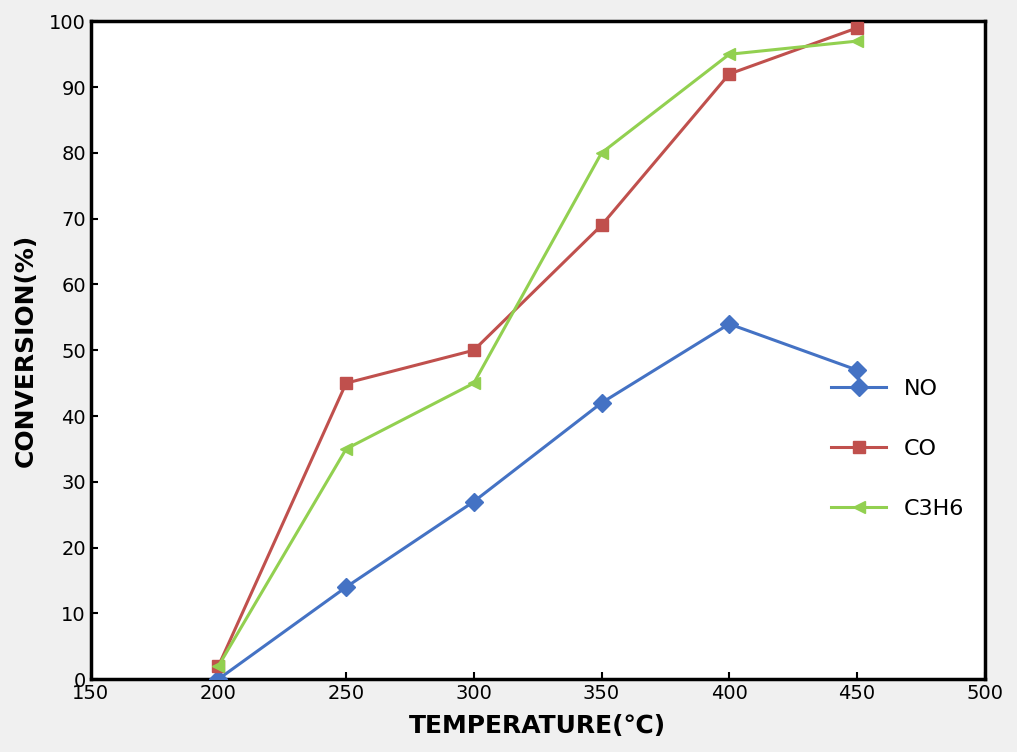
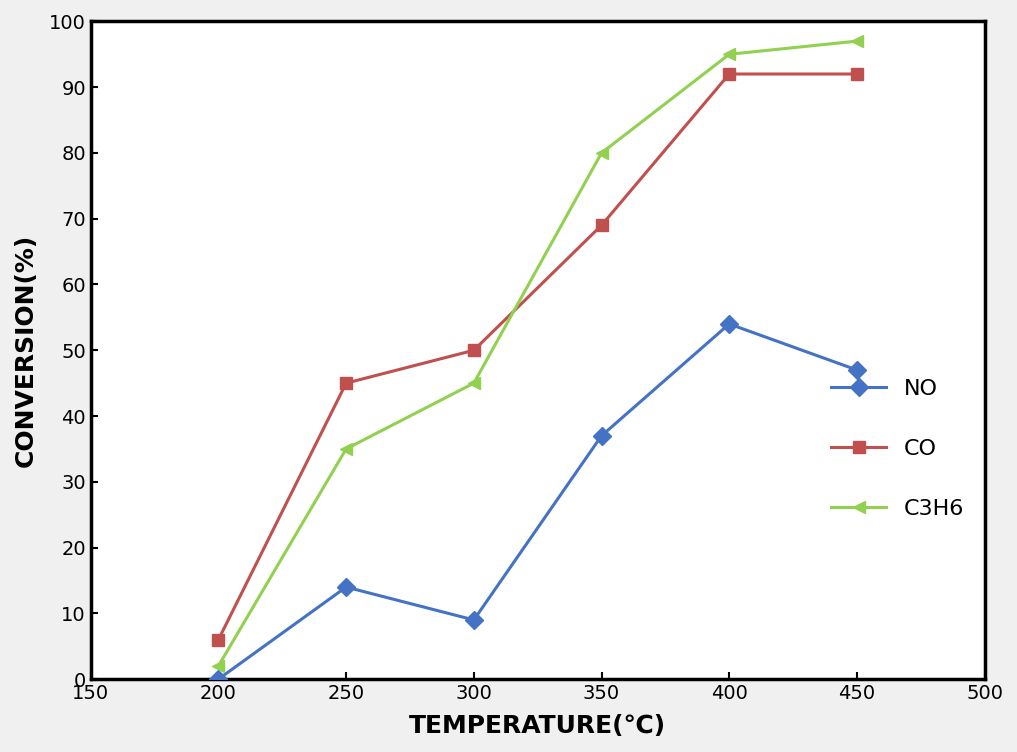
CO/200: 2 -> 6
NO/300: 27 -> 9
NO/350: 42 -> 37
CO/450: 99 -> 92
